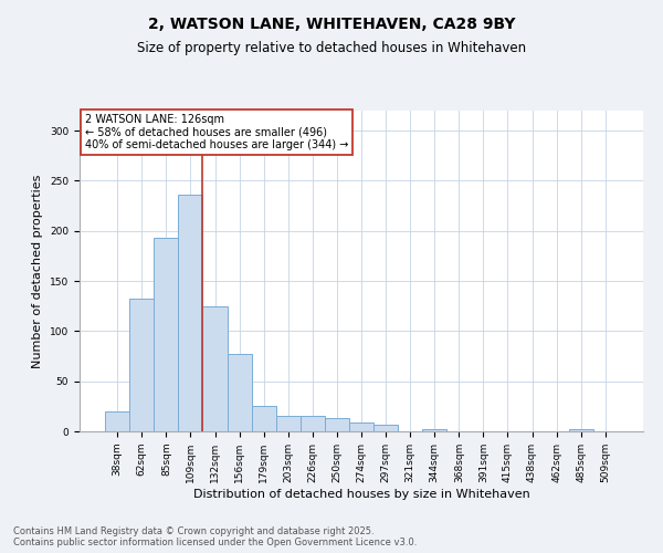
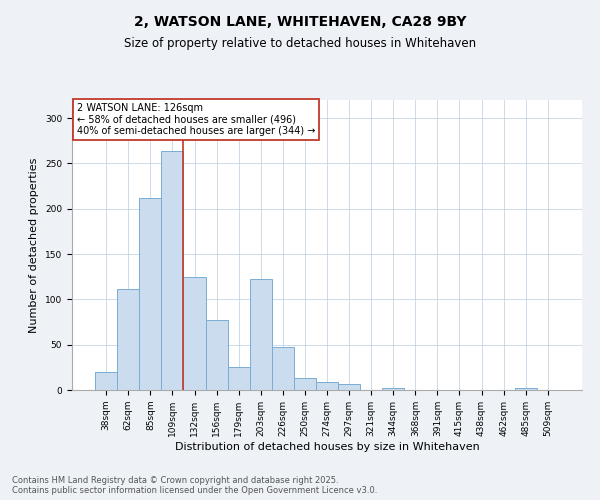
62sqm: 132 -> 112
85sqm: 193 -> 212
109sqm: 236 -> 264
203sqm: 16 -> 122
226sqm: 16 -> 48
